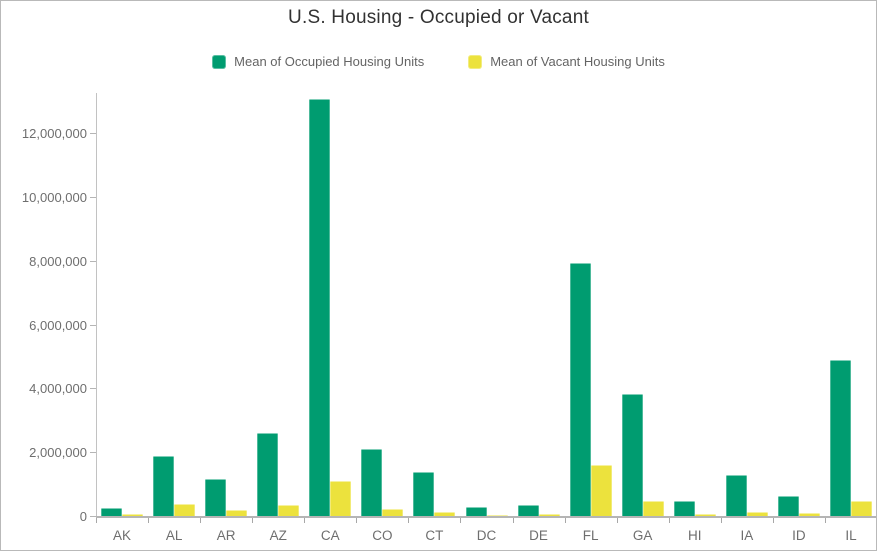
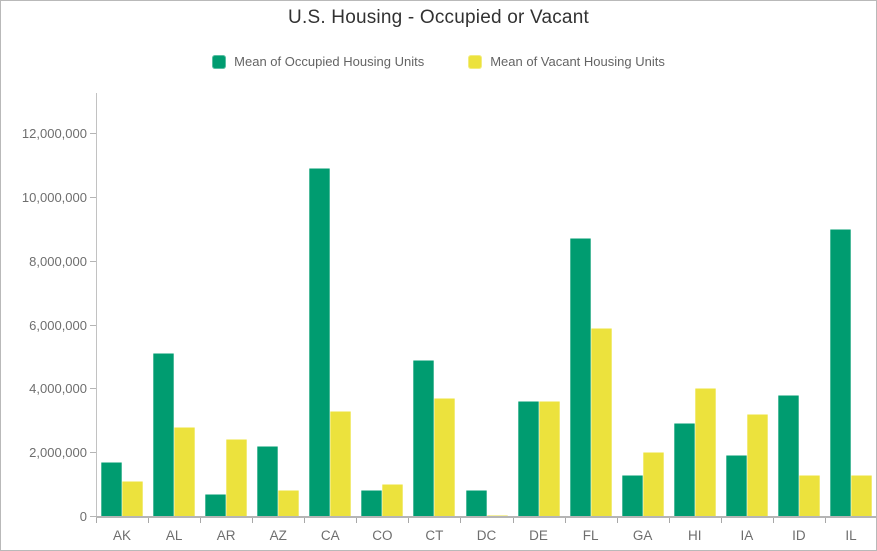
Mean of Occupied Housing Units/AK: 300000 -> 1700000
Mean of Vacant Housing Units/AK: 100000 -> 1100000
Mean of Occupied Housing Units/AL: 1900000 -> 5100000
Mean of Vacant Housing Units/AL: 400000 -> 2800000
Mean of Occupied Housing Units/AR: 1200000 -> 700000
Mean of Vacant Housing Units/AR: 200000 -> 2400000
Mean of Occupied Housing Units/AZ: 2600000 -> 2200000
Mean of Vacant Housing Units/AZ: 400000 -> 800000
Mean of Occupied Housing Units/CA: 13100000 -> 10900000
Mean of Vacant Housing Units/CA: 1100000 -> 3300000
Mean of Occupied Housing Units/CO: 2100000 -> 800000
Mean of Vacant Housing Units/CO: 200000 -> 1000000
Mean of Occupied Housing Units/CT: 1400000 -> 4900000
Mean of Vacant Housing Units/CT: 100000 -> 3700000
Mean of Occupied Housing Units/DC: 300000 -> 800000
Mean of Occupied Housing Units/DE: 400000 -> 3600000
Mean of Vacant Housing Units/DE: 100000 -> 3600000
Mean of Occupied Housing Units/FL: 7900000 -> 8700000
Mean of Vacant Housing Units/FL: 1600000 -> 5900000
Mean of Occupied Housing Units/GA: 3800000 -> 1300000
Mean of Vacant Housing Units/GA: 500000 -> 2000000
Mean of Occupied Housing Units/HI: 500000 -> 2900000
Mean of Vacant Housing Units/HI: 100000 -> 4000000
Mean of Occupied Housing Units/IA: 1300000 -> 1900000
Mean of Vacant Housing Units/IA: 100000 -> 3200000
Mean of Occupied Housing Units/ID: 600000 -> 3800000
Mean of Vacant Housing Units/ID: 100000 -> 1300000
Mean of Occupied Housing Units/IL: 4900000 -> 9000000
Mean of Vacant Housing Units/IL: 500000 -> 1300000
